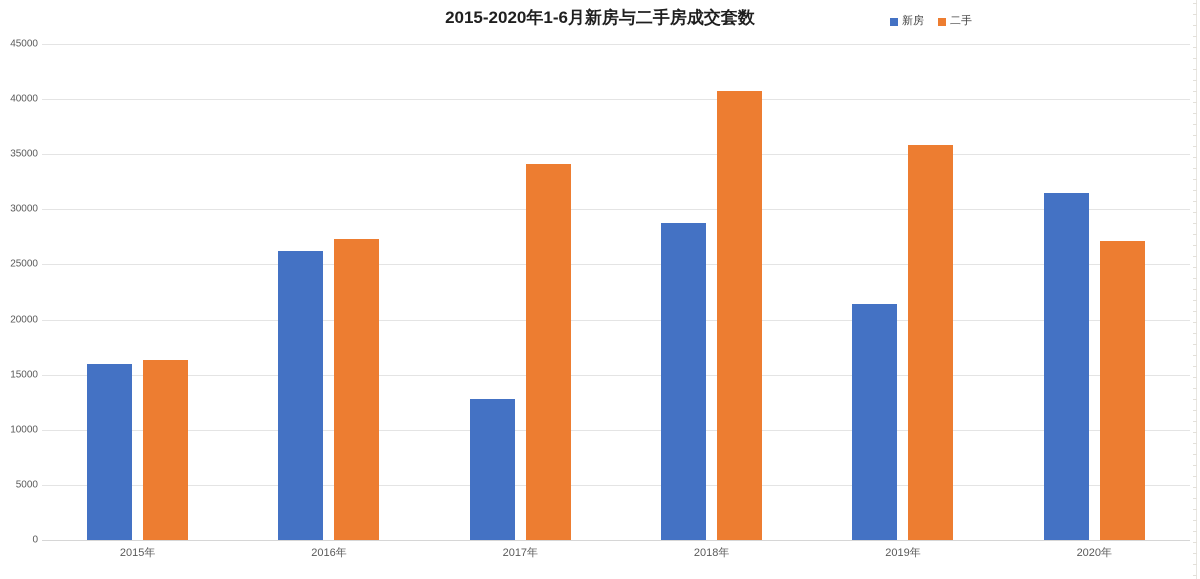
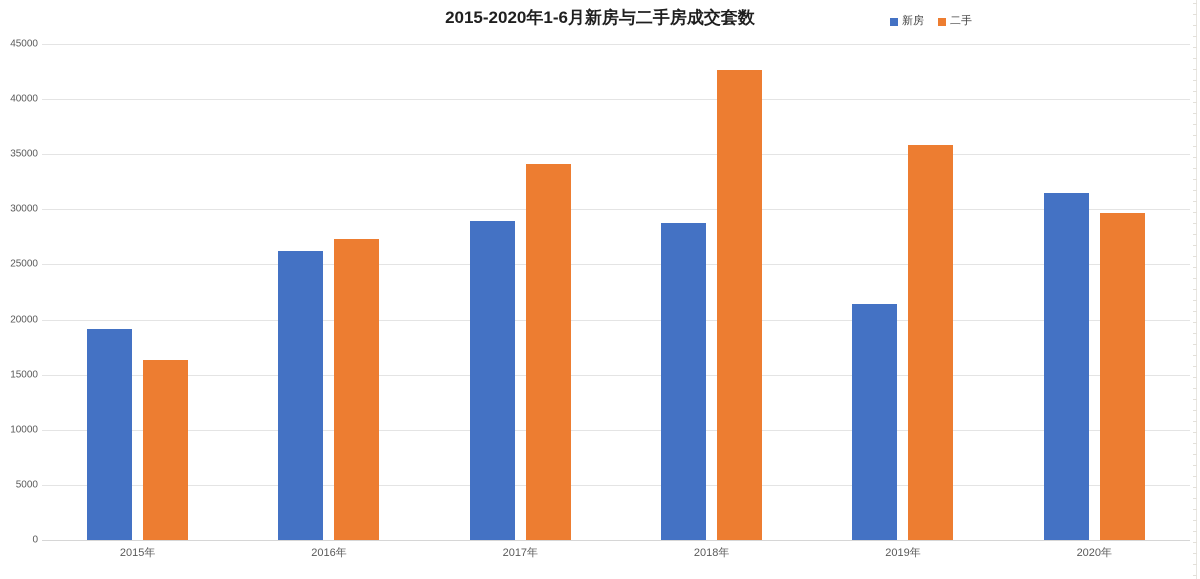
新房/2015年: 16000 -> 19100
新房/2017年: 12800 -> 28900
二手/2018年: 40700 -> 42600
二手/2020年: 27100 -> 29700
